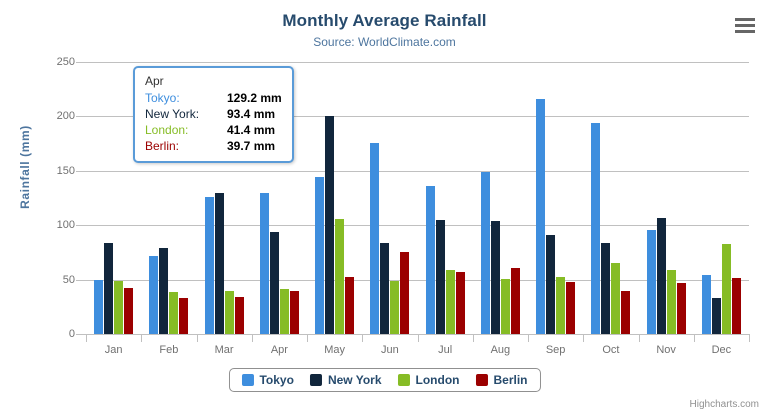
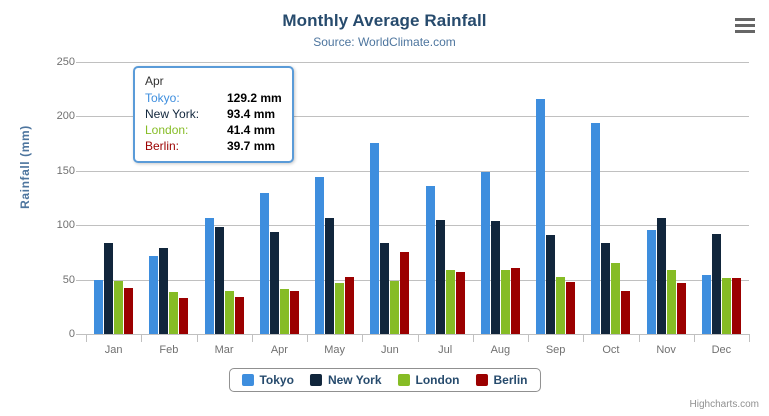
Tokyo/Mar: 126 -> 106
New York/Mar: 130 -> 98
New York/May: 200 -> 106
London/May: 106 -> 47
London/Aug: 51 -> 59
New York/Dec: 33 -> 92
London/Dec: 83 -> 52
